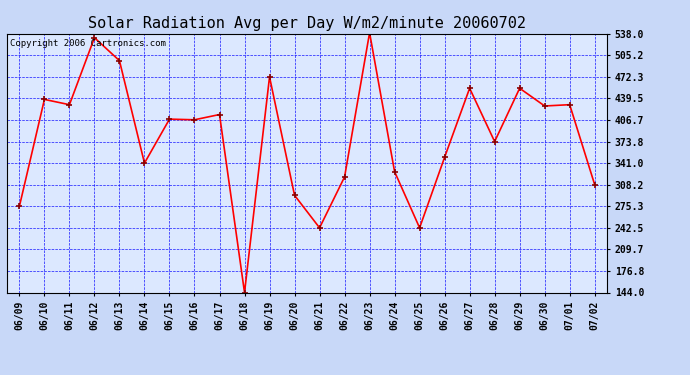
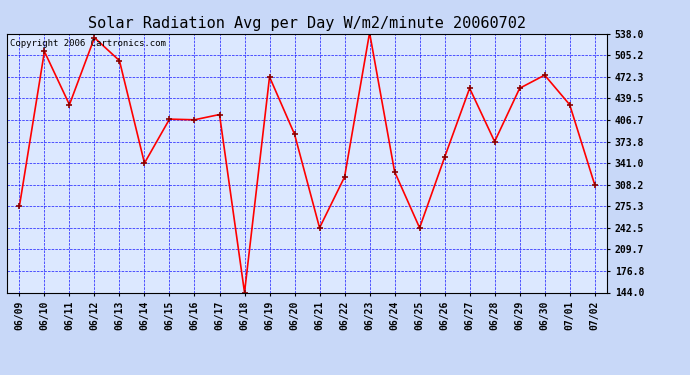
06/10: 438 -> 511
06/20: 292 -> 385
06/30: 428 -> 475
